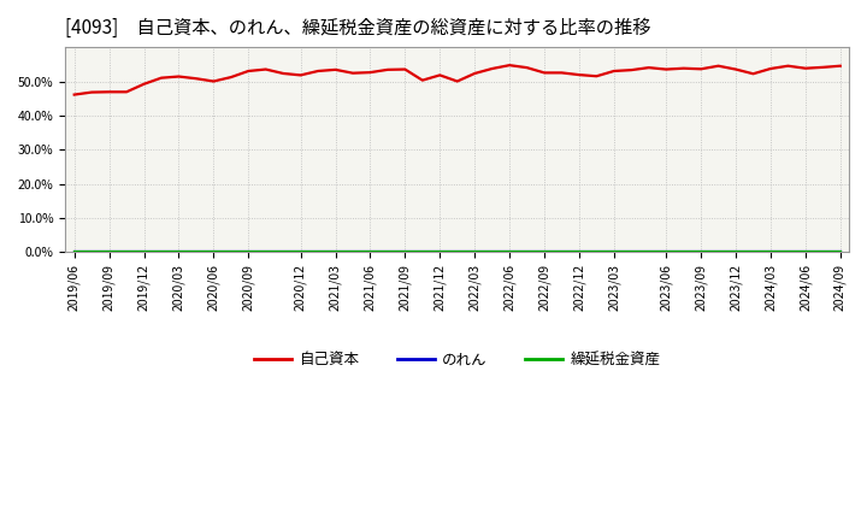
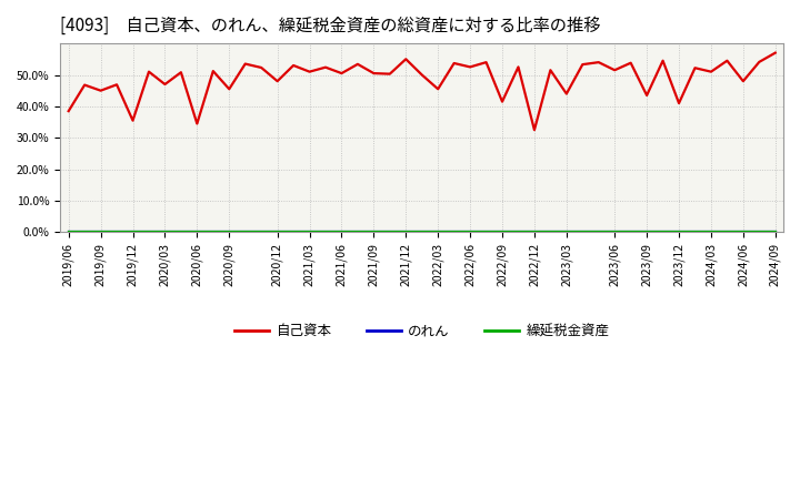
自己資本/2019/06: 46.1% -> 38.5%
自己資本/2019/09: 46.9% -> 45.0%
自己資本/2019/12: 49.2% -> 35.5%
自己資本/2020/03: 51.4% -> 47.0%
自己資本/2020/06: 50.0% -> 34.5%
自己資本/2020/09: 53.0% -> 45.5%
自己資本/2020/12: 51.8% -> 48.0%
自己資本/2021/03: 53.4% -> 51.0%
自己資本/2021/06: 52.6% -> 50.5%
自己資本/2021/09: 53.5% -> 50.5%
自己資本/2021/12: 51.8% -> 55.0%
自己資本/2022/03: 52.3% -> 45.5%
自己資本/2022/06: 54.7% -> 52.5%
自己資本/2022/09: 52.5% -> 41.5%
自己資本/2022/12: 51.9% -> 32.5%
自己資本/2023/03: 53.0% -> 44.0%
自己資本/2023/06: 53.5% -> 51.5%
自己資本/2023/09: 53.6% -> 43.5%
自己資本/2023/12: 53.5% -> 41.0%
自己資本/2024/03: 53.7% -> 51.0%
自己資本/2024/06: 53.8% -> 48.0%
自己資本/2024/09: 54.5% -> 57.0%
